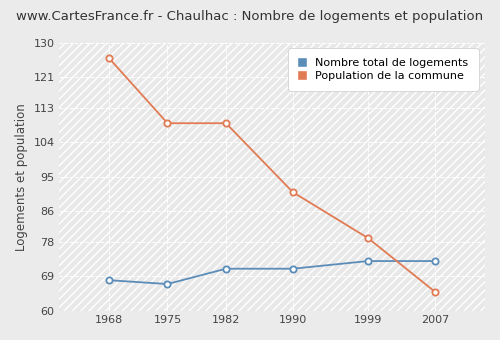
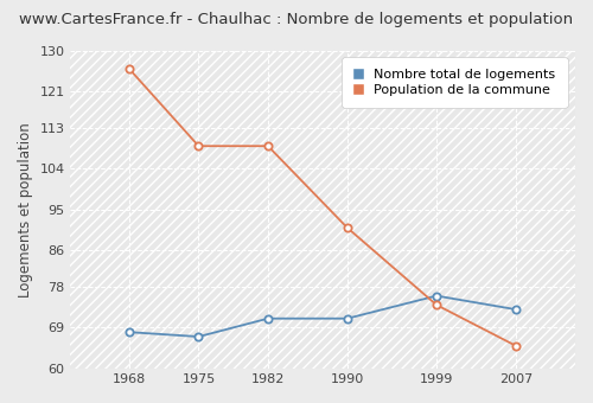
Nombre total de logements/1999: 73 -> 76
Population de la commune/1999: 79 -> 74
